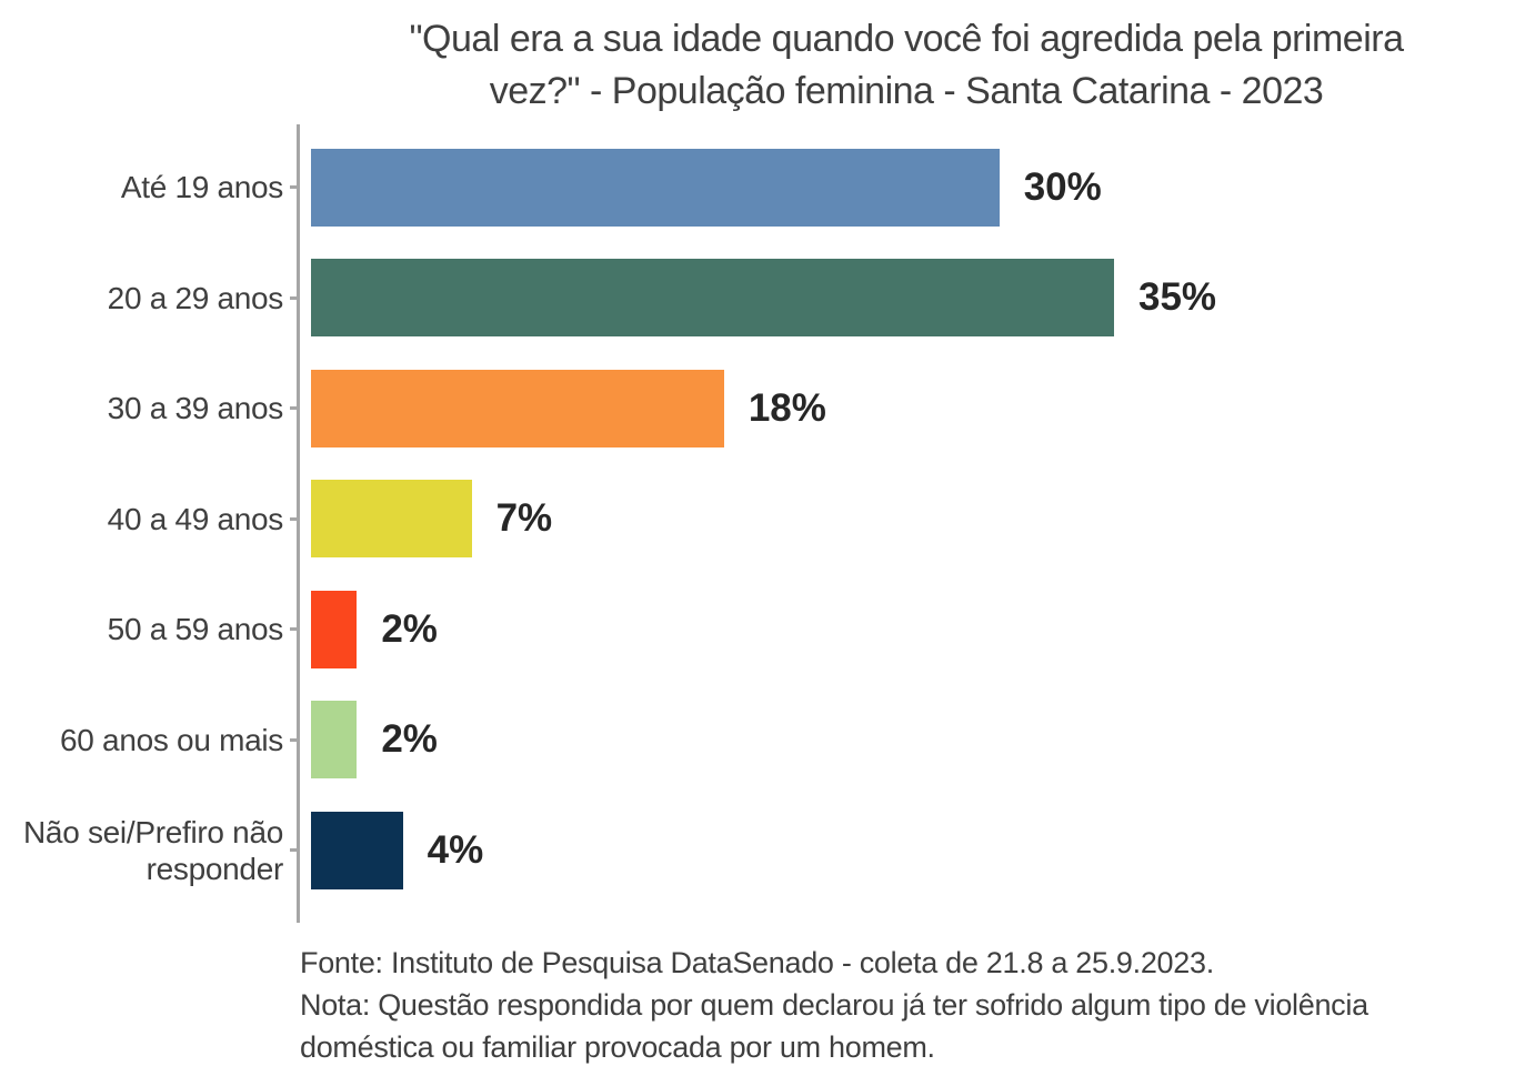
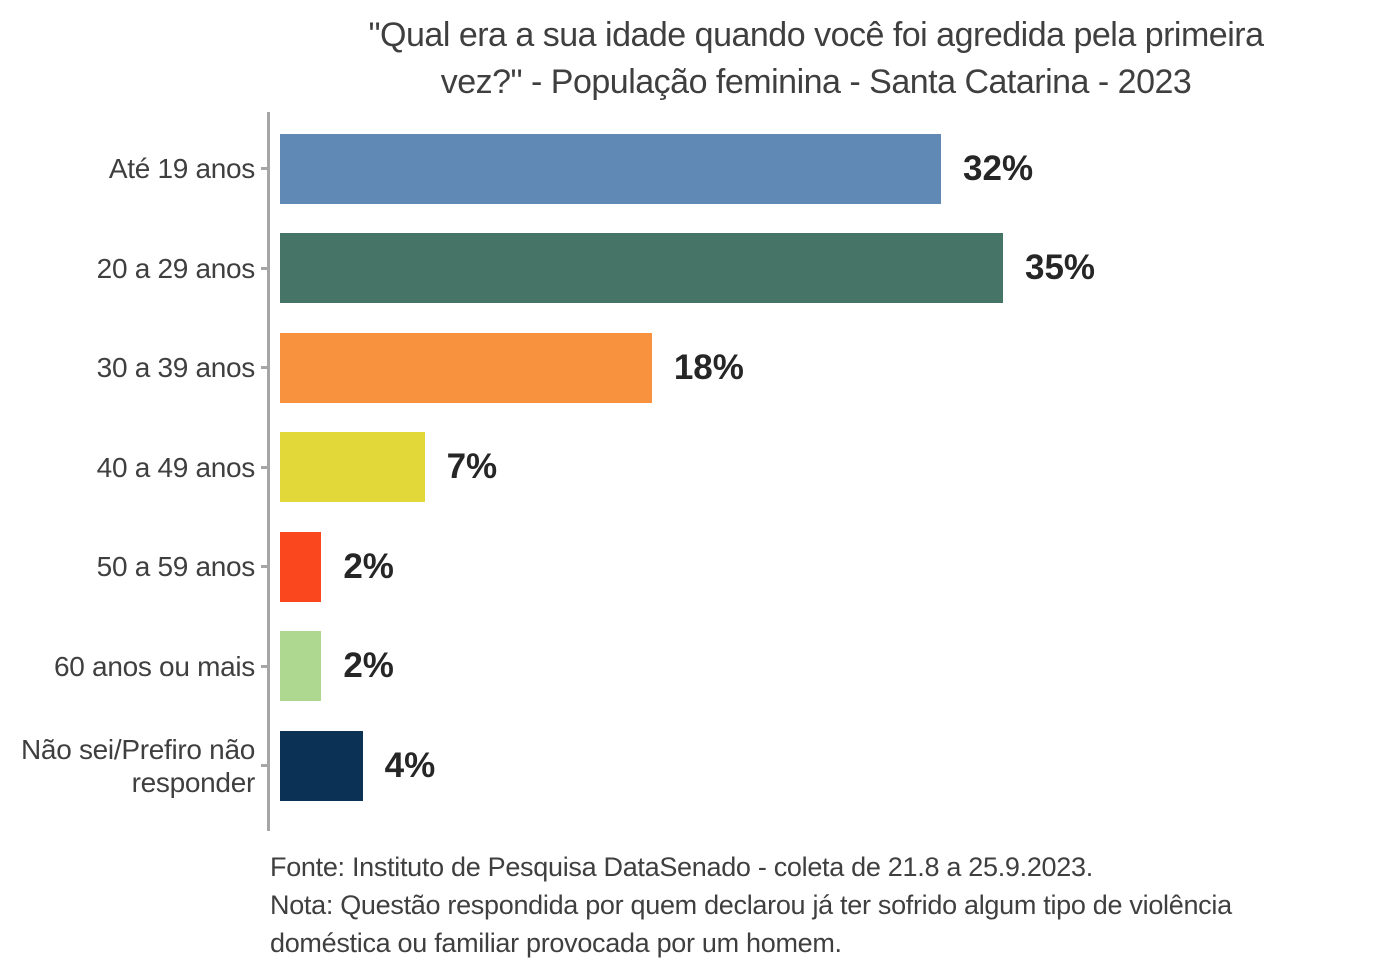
Até 19 anos: 30% -> 32%
